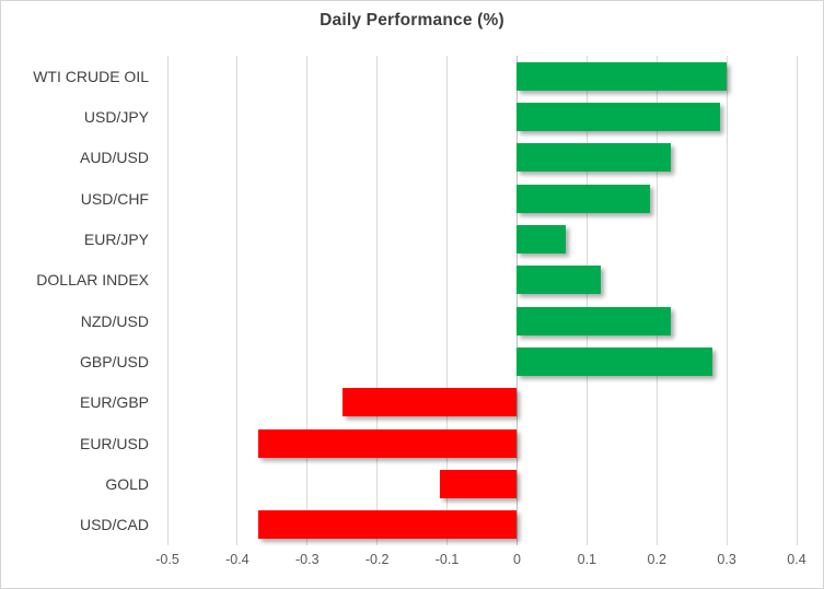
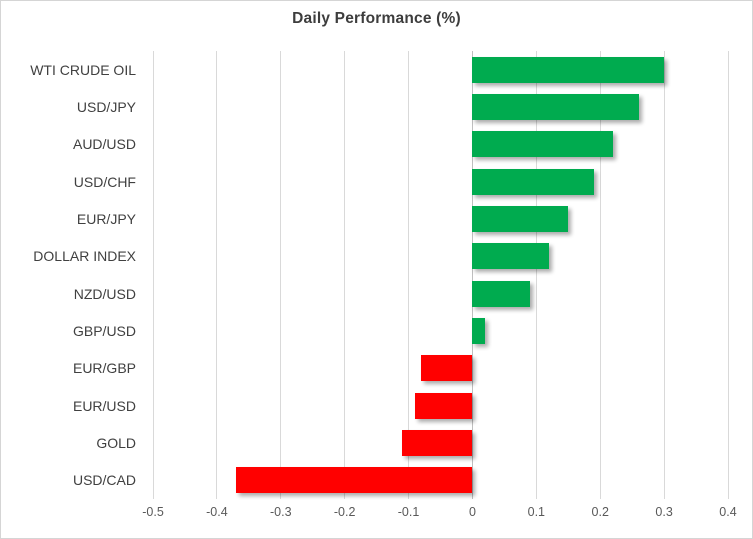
USD/JPY: 0.29 -> 0.26
EUR/JPY: 0.07 -> 0.15
NZD/USD: 0.22 -> 0.09
GBP/USD: 0.28 -> 0.02
EUR/GBP: -0.25 -> -0.08
EUR/USD: -0.37 -> -0.09
